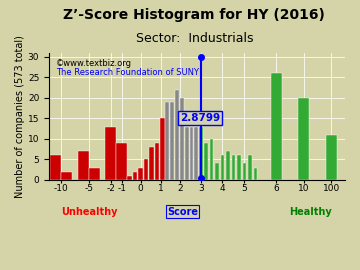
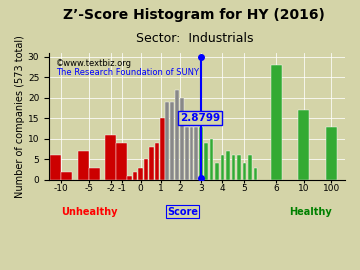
-2: 13 -> 11
6: 26 -> 28
10: 20 -> 17
100: 11 -> 13
